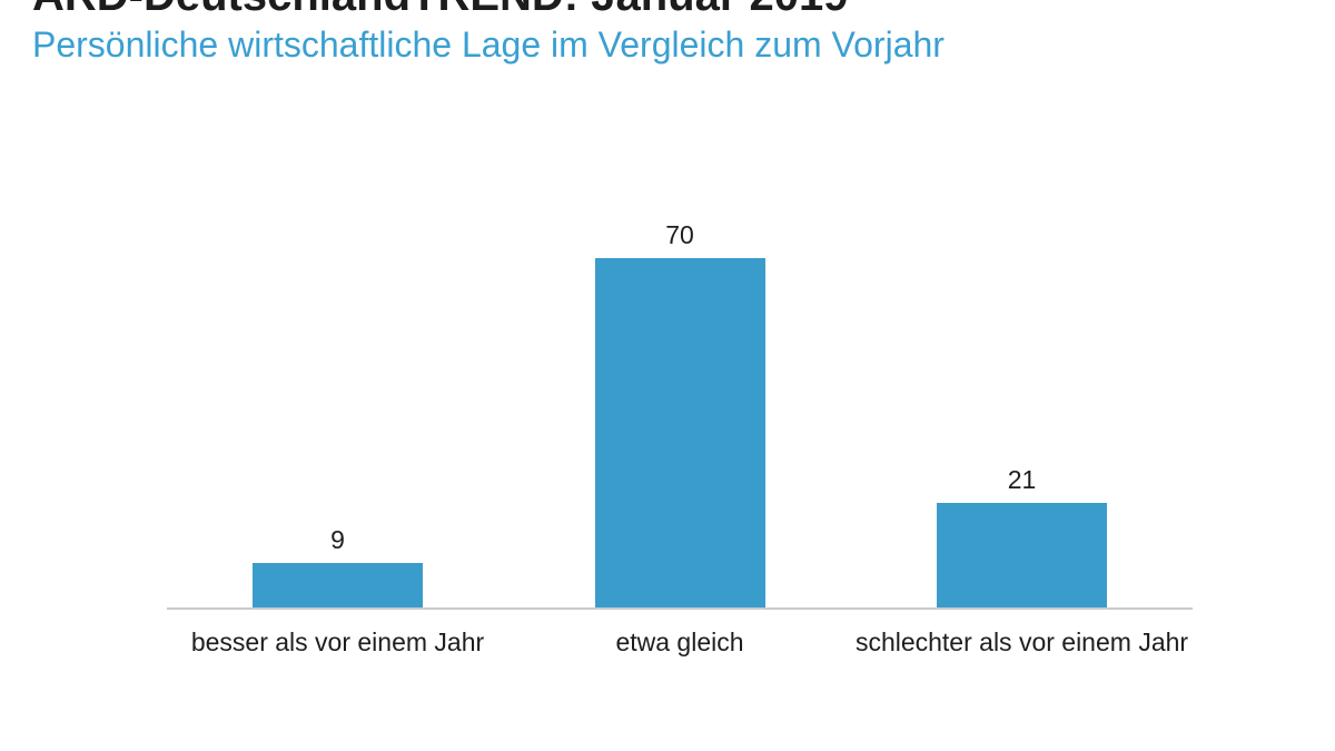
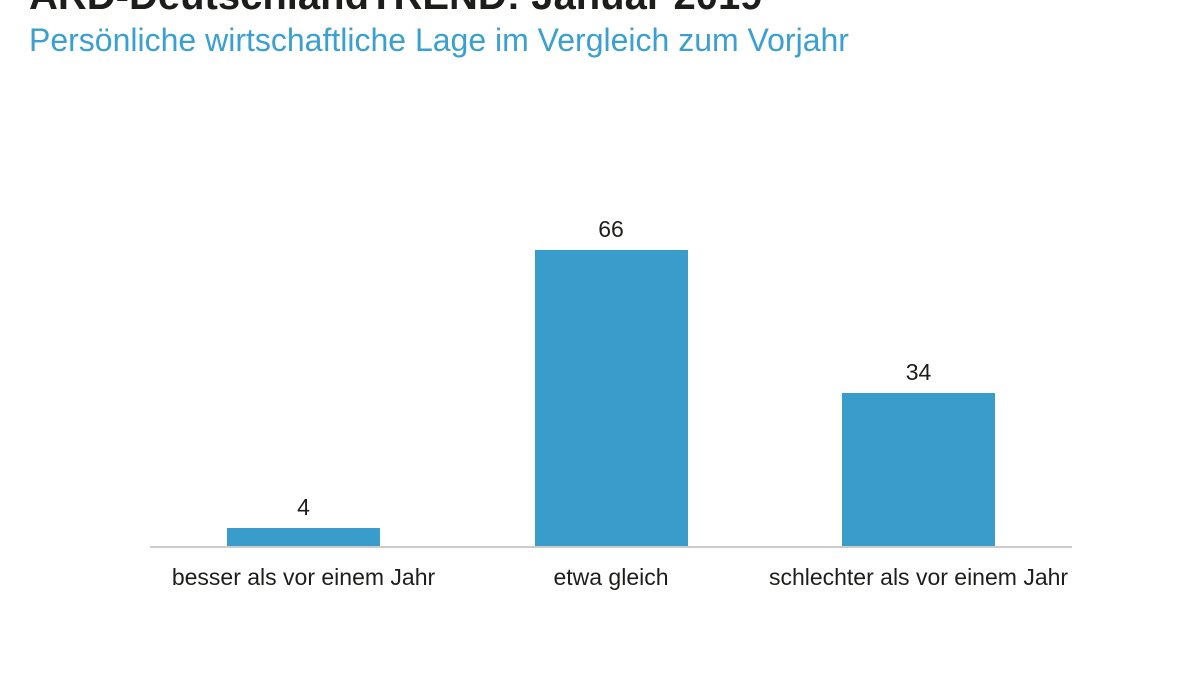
besser als vor einem Jahr: 9 -> 4
etwa gleich: 70 -> 66
schlechter als vor einem Jahr: 21 -> 34
